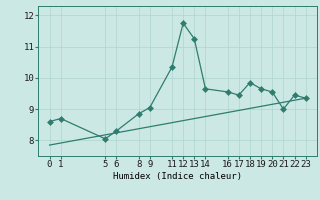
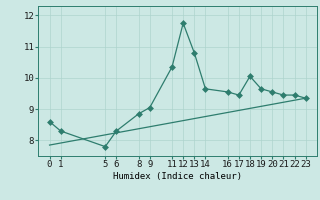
1: 8.70 -> 8.30
5: 8.05 -> 7.80
13: 11.25 -> 10.80
18: 9.85 -> 10.05
21: 9.00 -> 9.45
